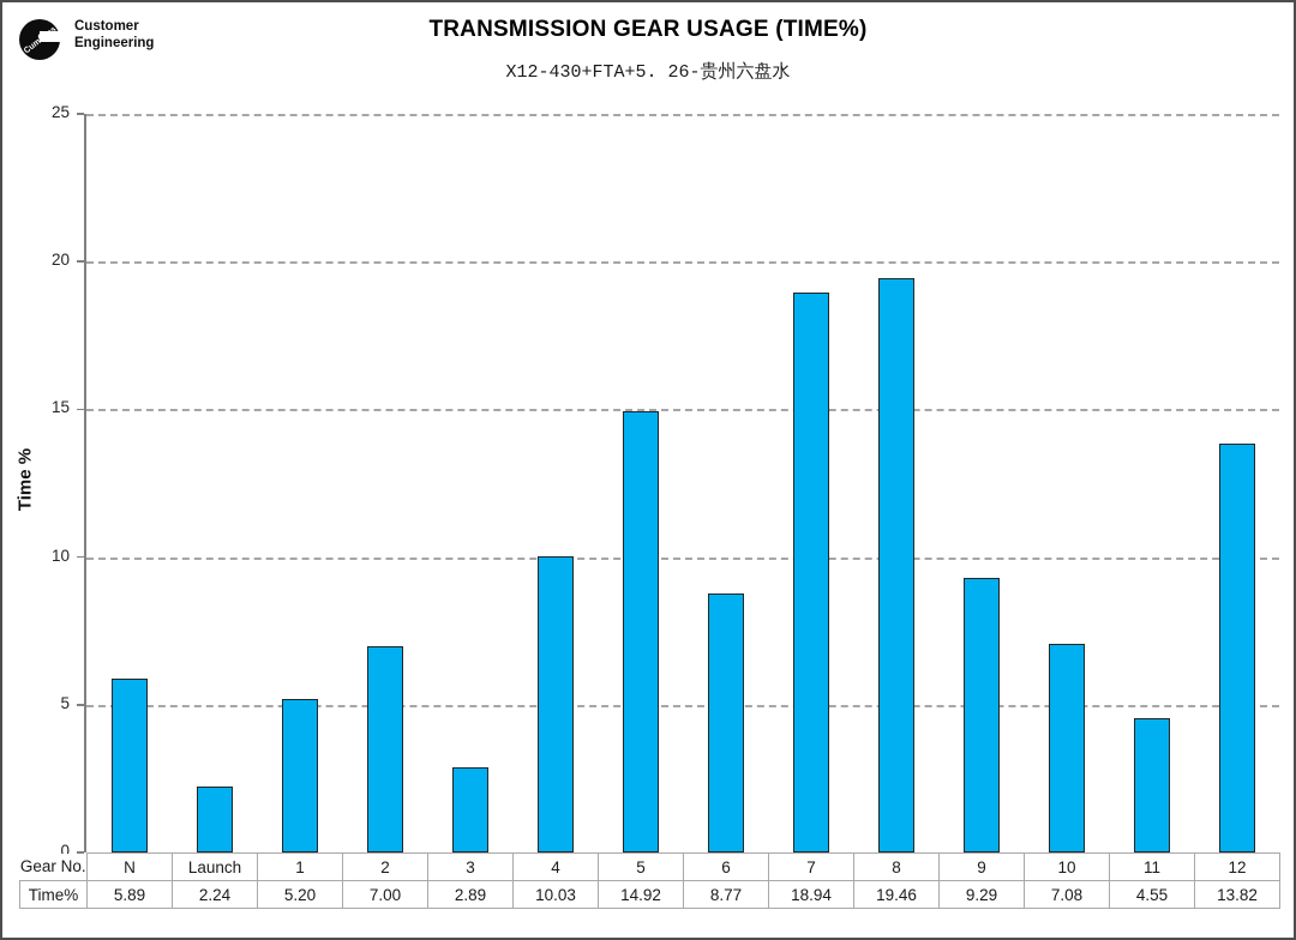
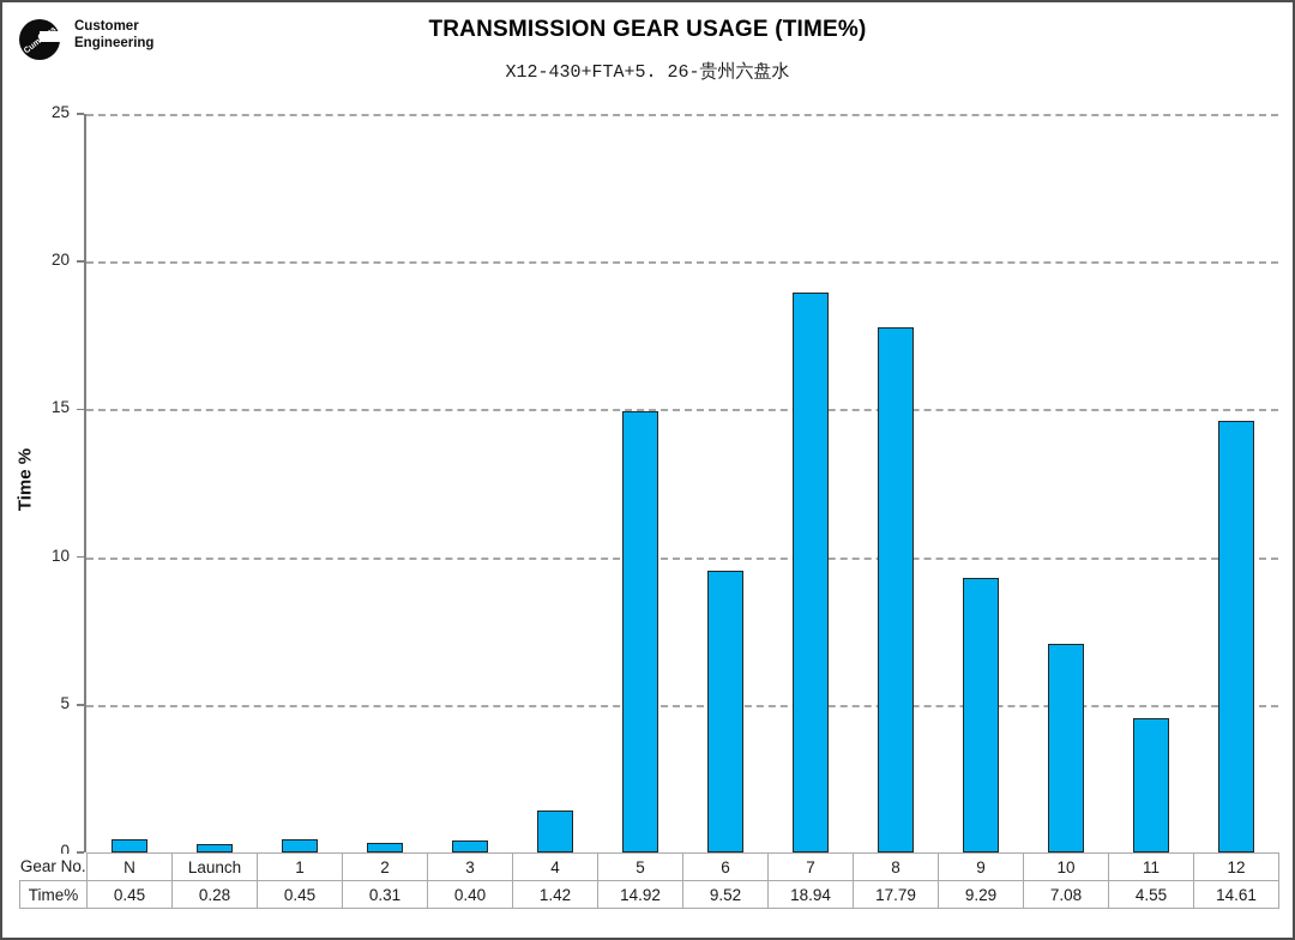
N: 5.89 -> 0.45
Launch: 2.24 -> 0.28
1: 5.20 -> 0.45
2: 7.00 -> 0.31
3: 2.89 -> 0.40
4: 10.03 -> 1.42
6: 8.77 -> 9.52
8: 19.46 -> 17.79
12: 13.82 -> 14.61
